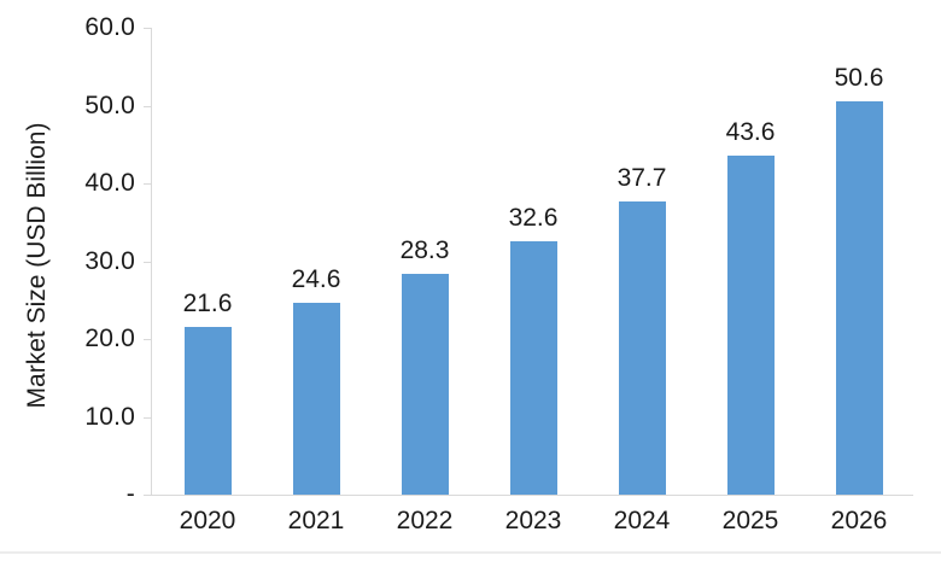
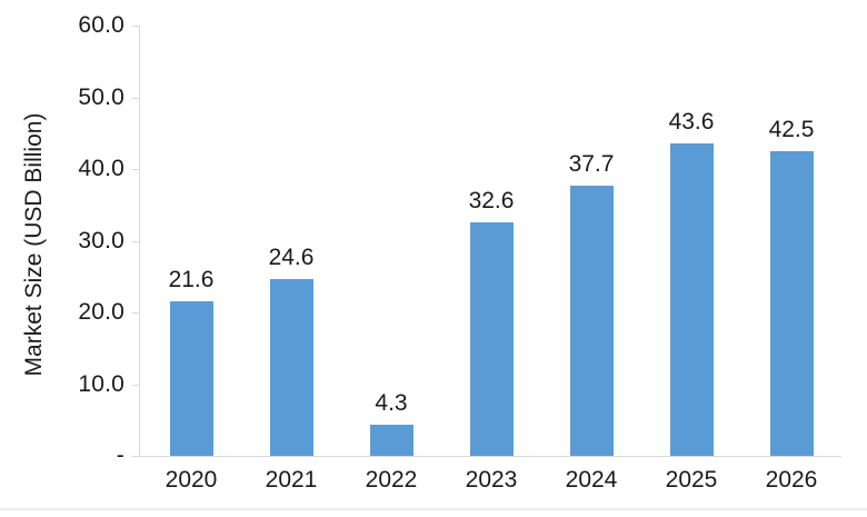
2022: 28.3 -> 4.3
2026: 50.6 -> 42.5
